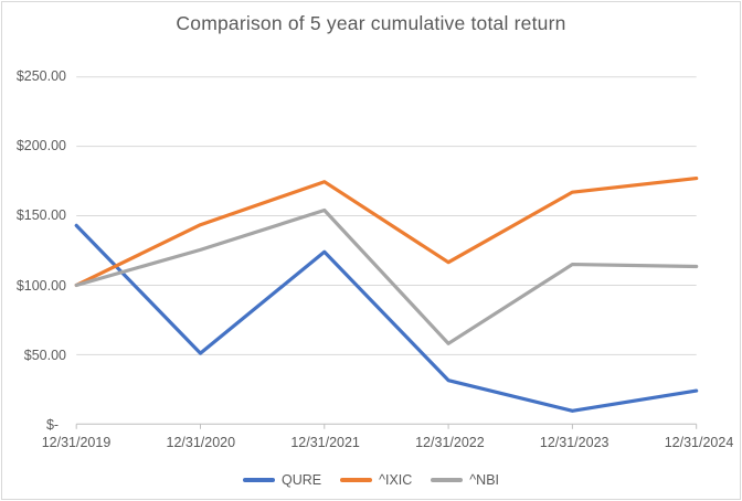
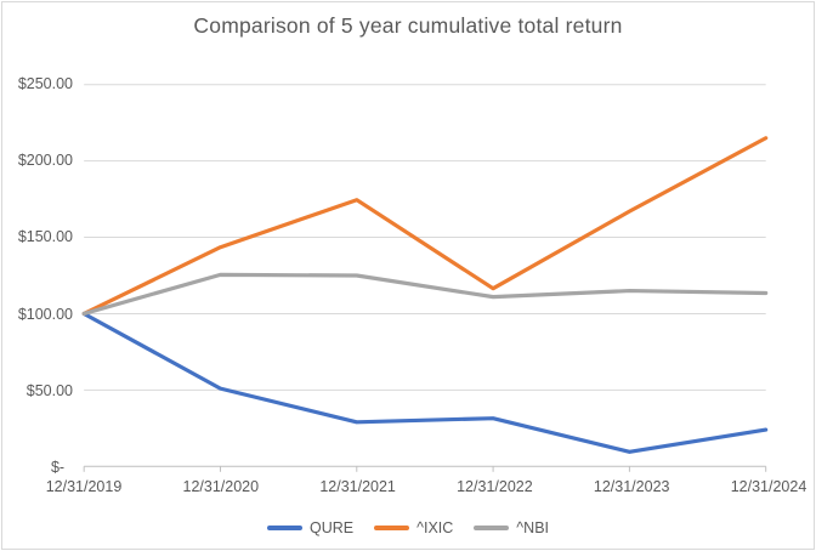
QURE/12/31/2019: $143 -> $100
QURE/12/31/2021: $124 -> $29
^NBI/12/31/2021: $154 -> $125
^NBI/12/31/2022: $58 -> $111
^IXIC/12/31/2024: $177 -> $215
